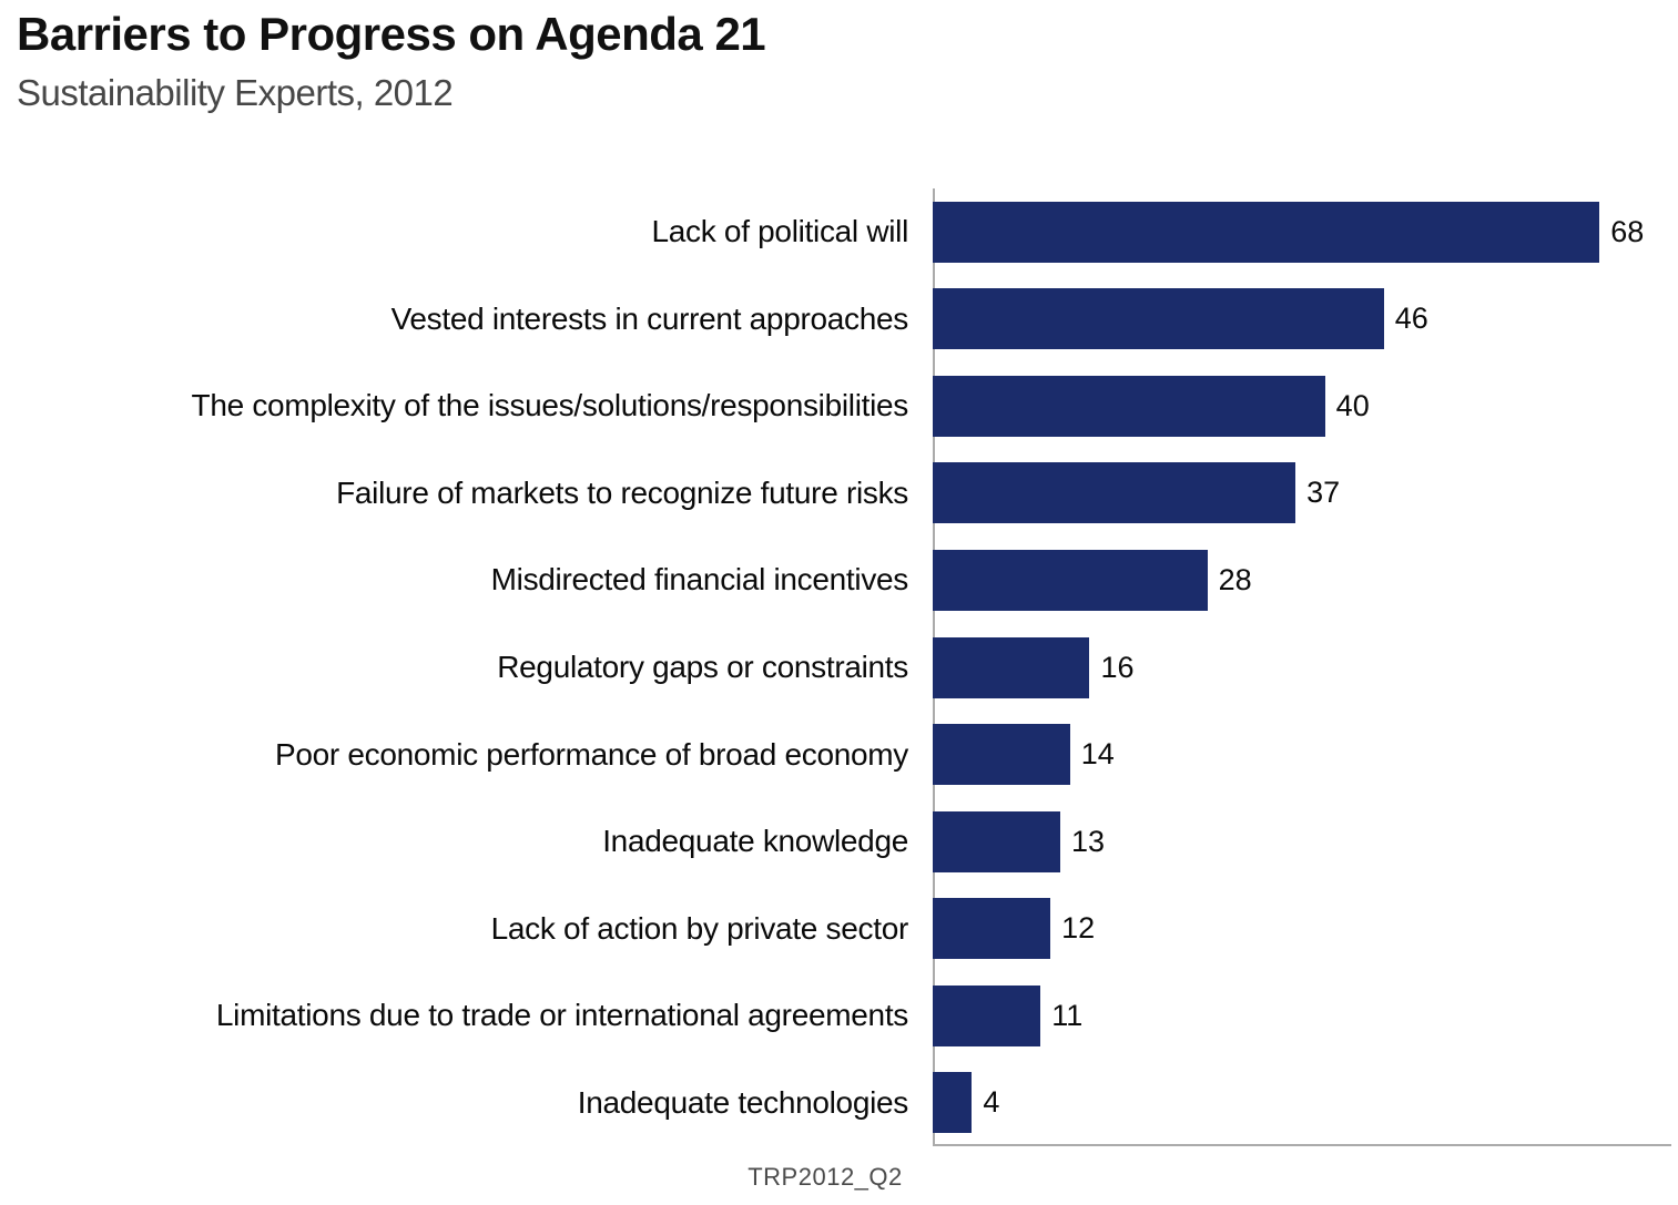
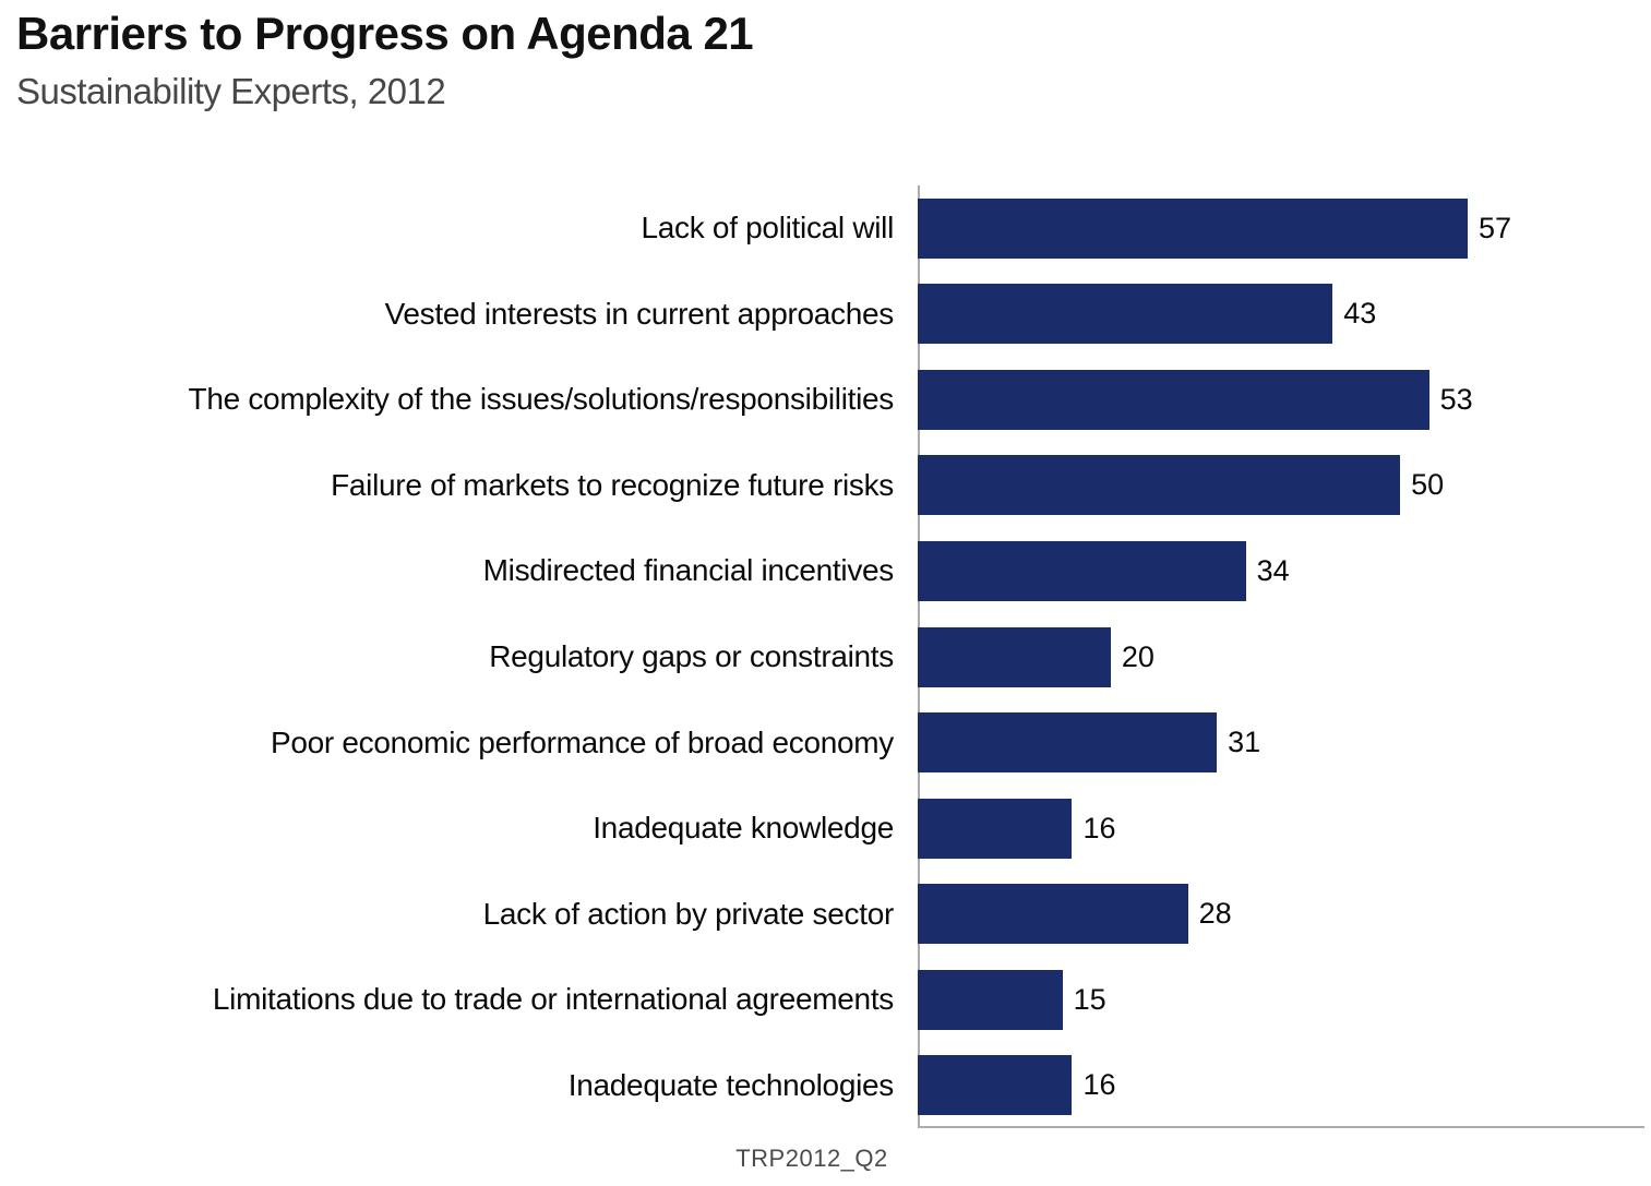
Lack of political will: 68 -> 57
Vested interests in current approaches: 46 -> 43
The complexity of the issues/solutions/responsibilities: 40 -> 53
Failure of markets to recognize future risks: 37 -> 50
Misdirected financial incentives: 28 -> 34
Regulatory gaps or constraints: 16 -> 20
Poor economic performance of broad economy: 14 -> 31
Inadequate knowledge: 13 -> 16
Lack of action by private sector: 12 -> 28
Limitations due to trade or international agreements: 11 -> 15
Inadequate technologies: 4 -> 16
